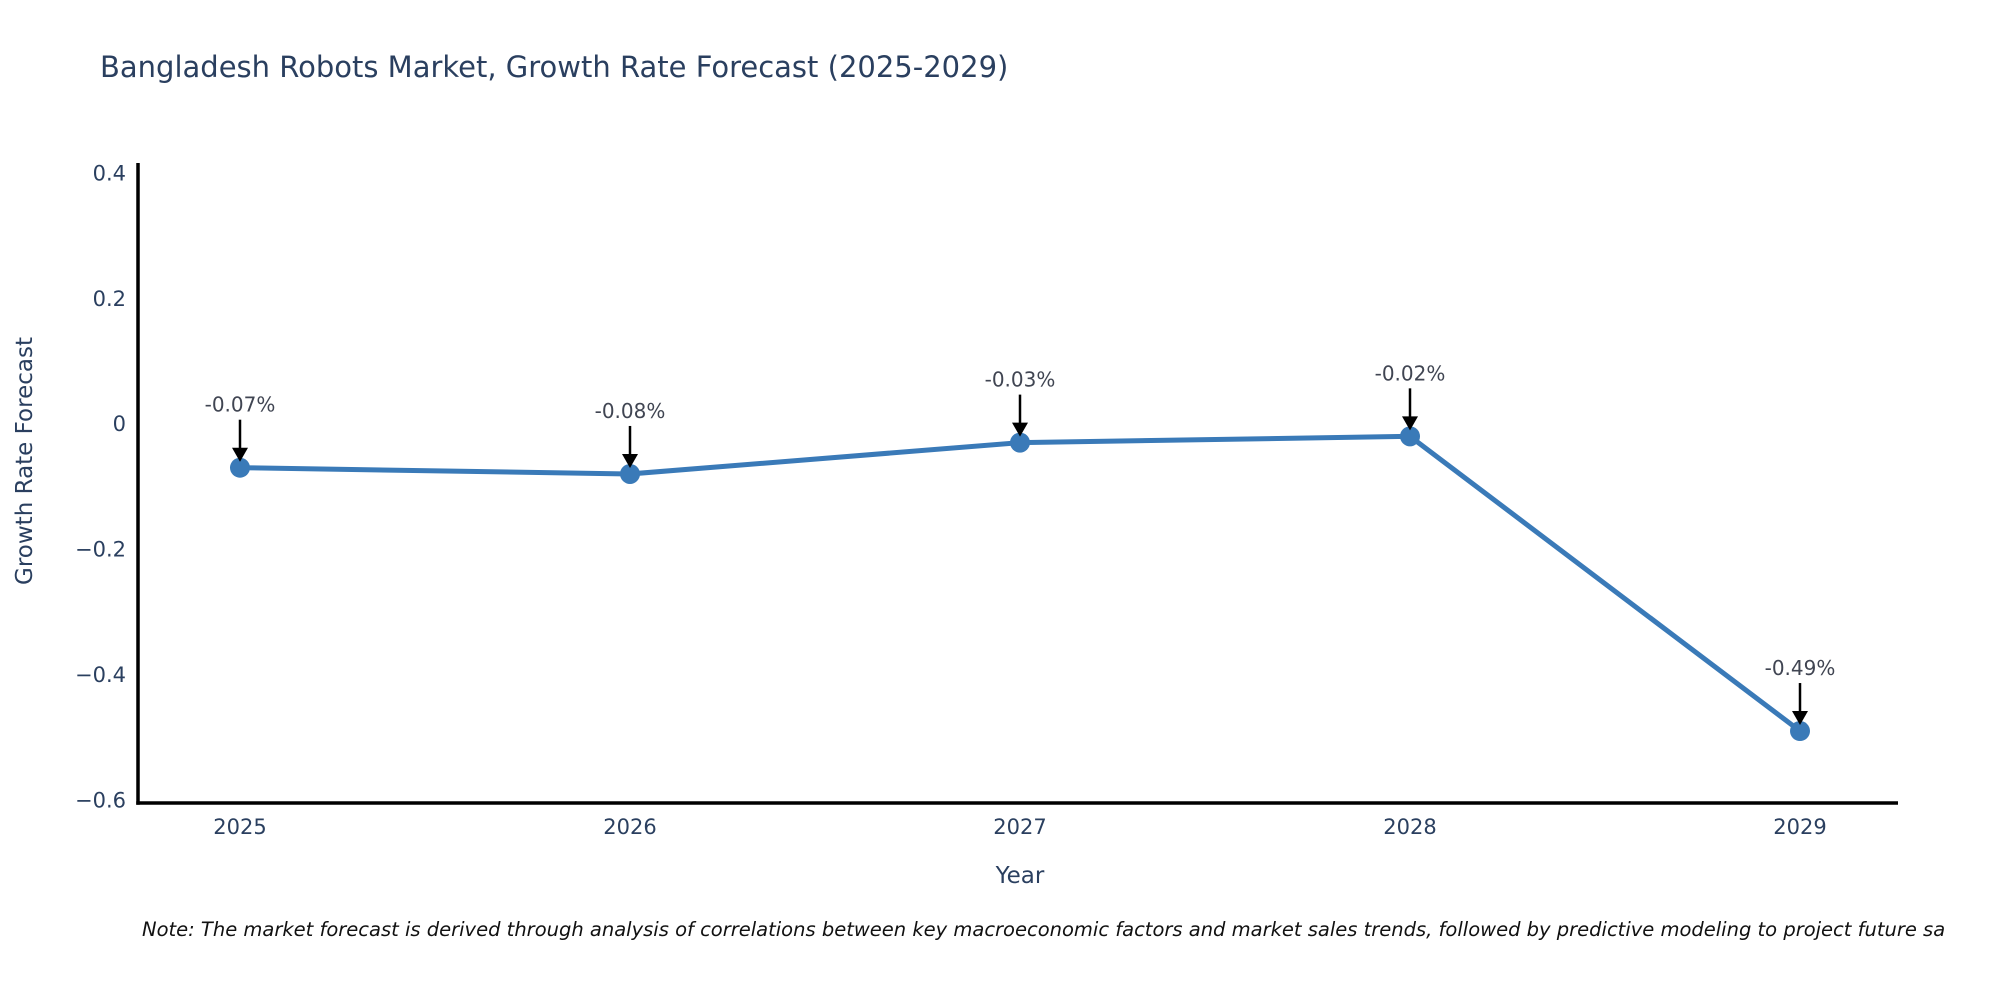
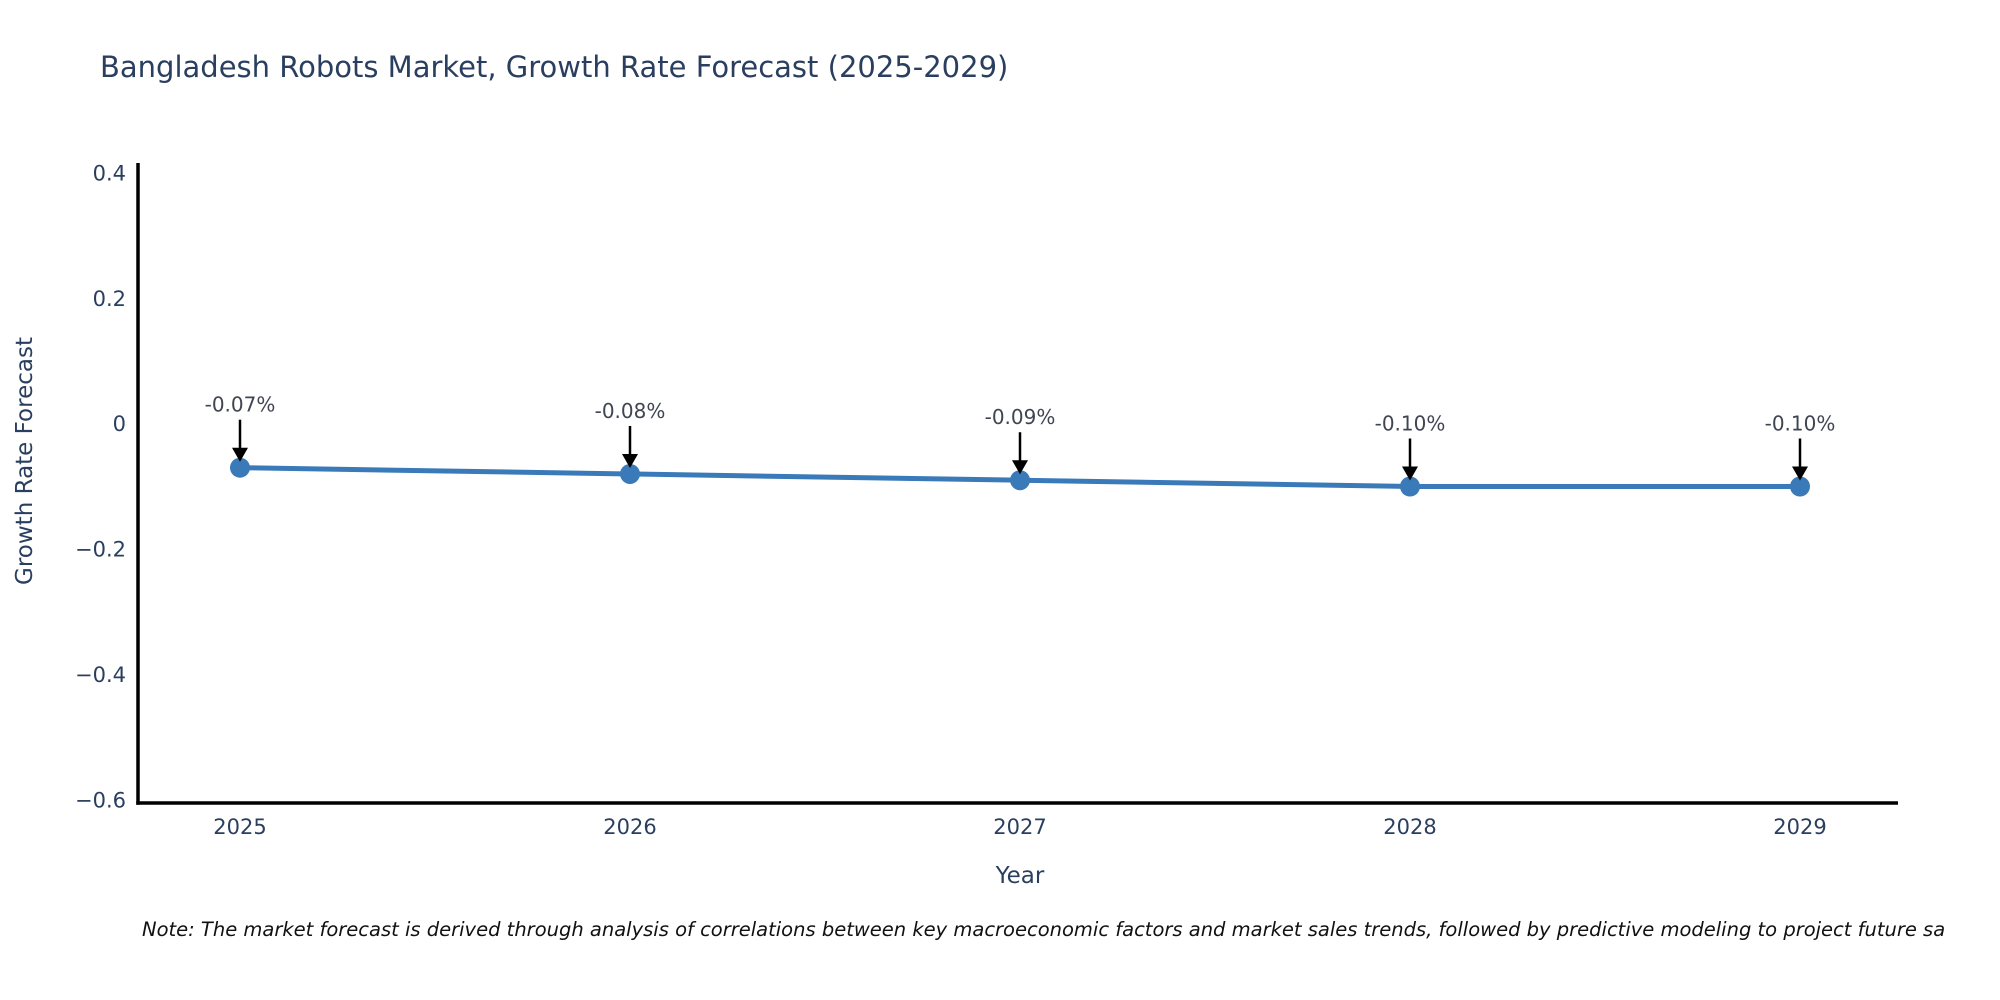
2027: -0.03% -> -0.09%
2028: -0.02% -> -0.10%
2029: -0.49% -> -0.10%
